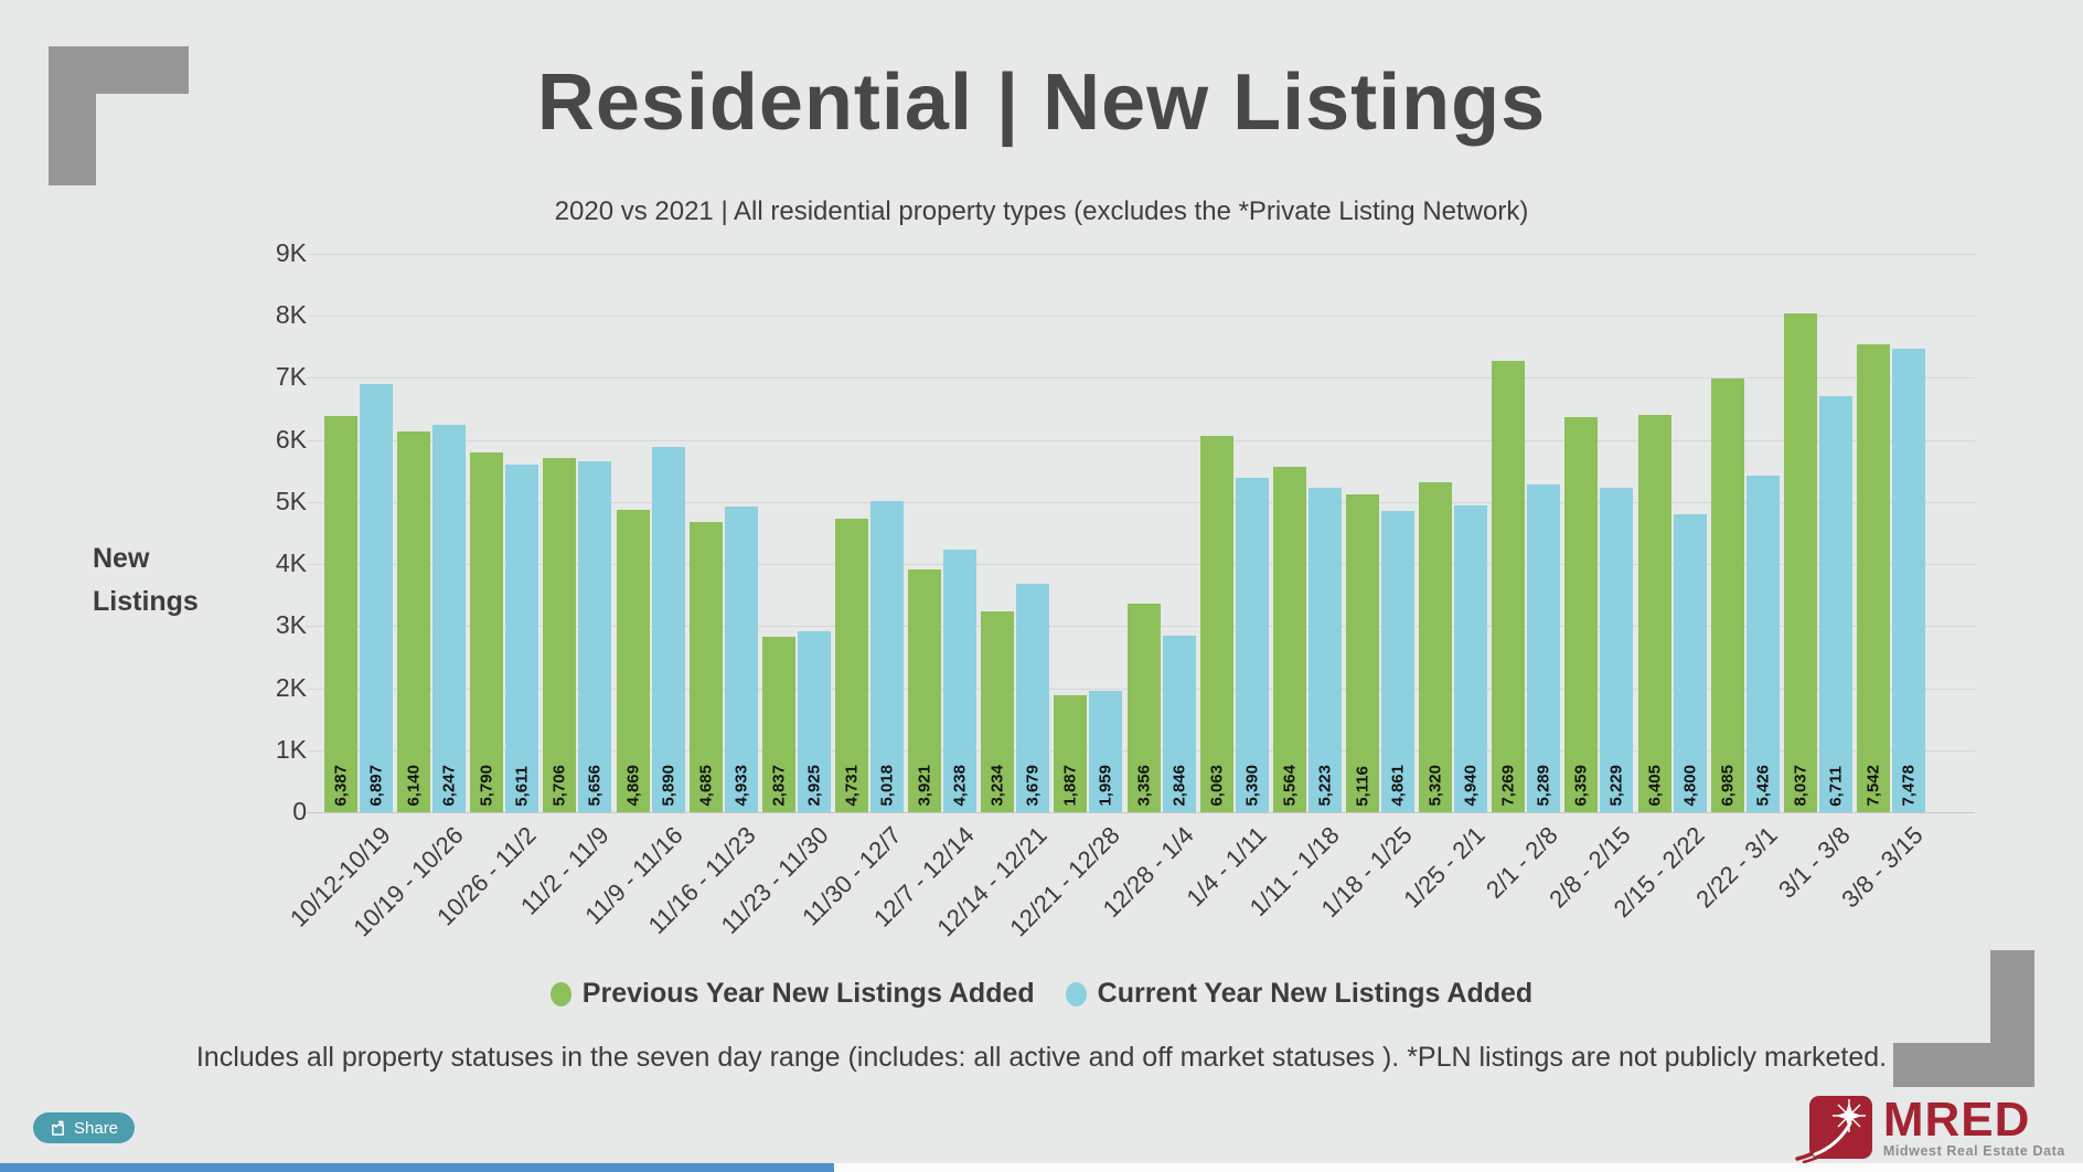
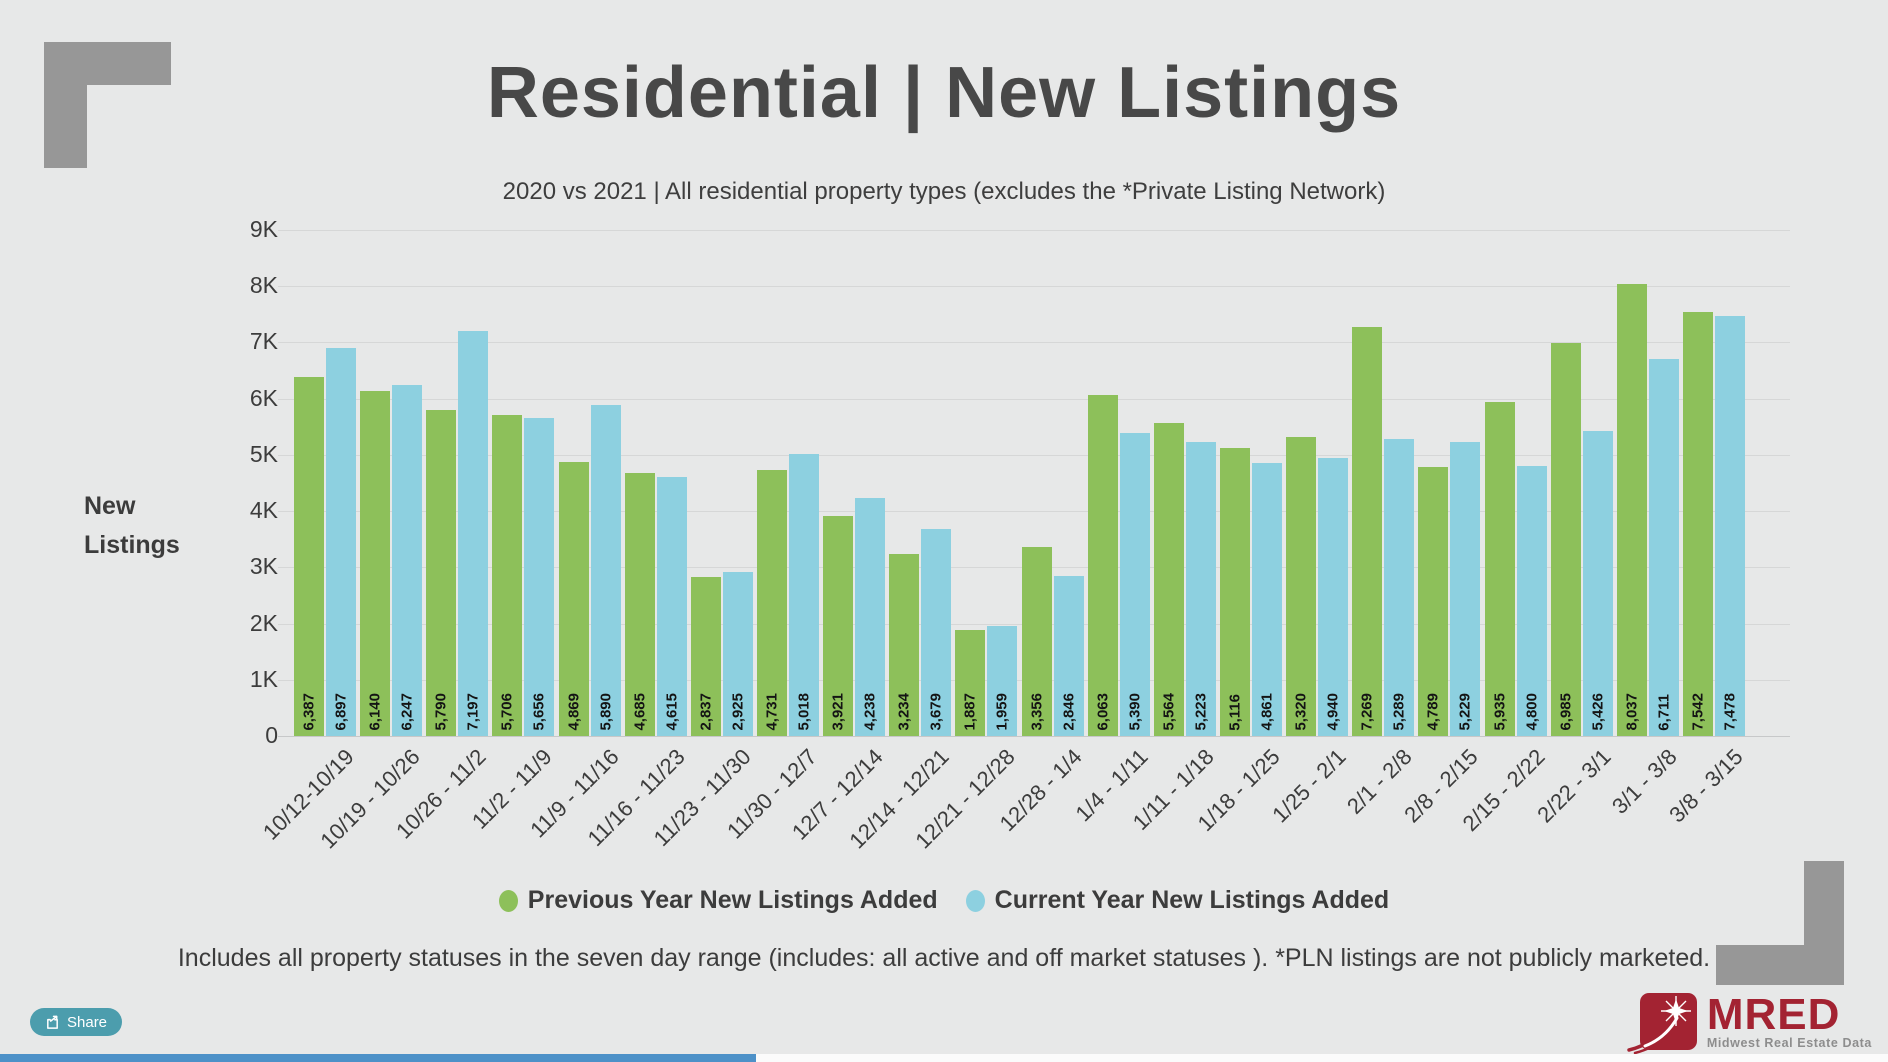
Current Year New Listings Added/10/26 - 11/2: 5,611 -> 7,197
Current Year New Listings Added/11/16 - 11/23: 4,933 -> 4,615
Previous Year New Listings Added/2/8 - 2/15: 6,359 -> 4,789
Previous Year New Listings Added/2/15 - 2/22: 6,405 -> 5,935
